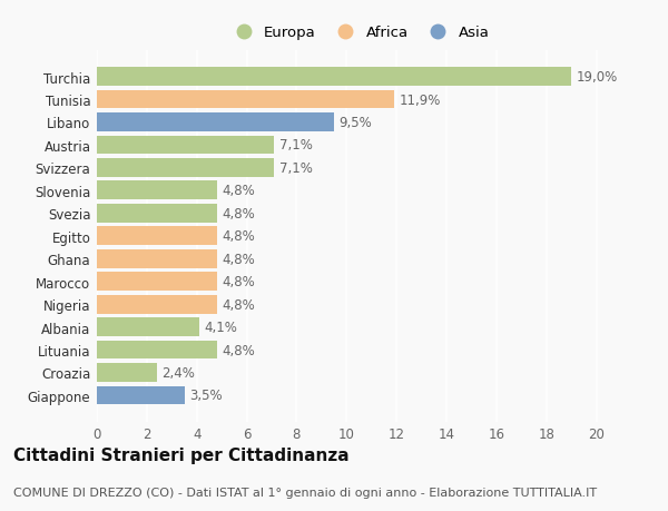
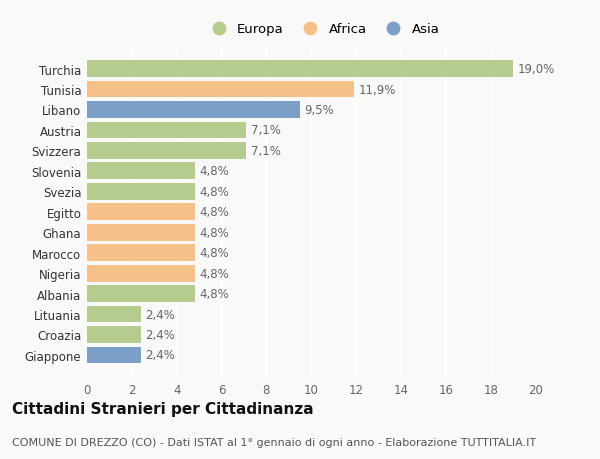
Albania: 4,1% -> 4,8%
Lituania: 4,8% -> 2,4%
Giappone: 3,5% -> 2,4%
